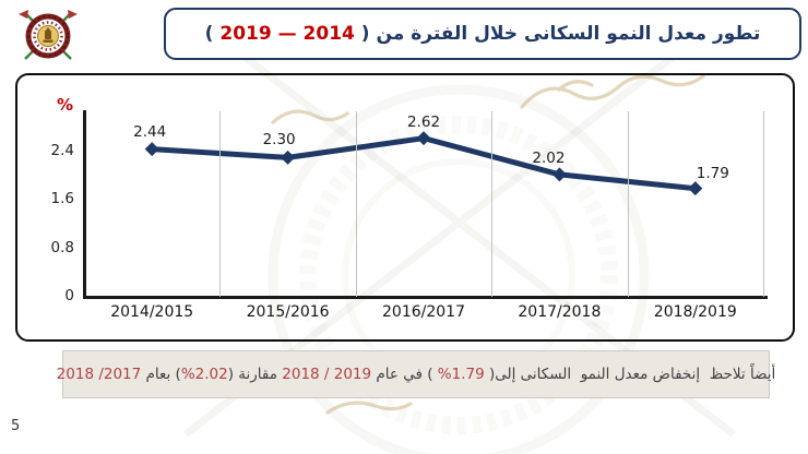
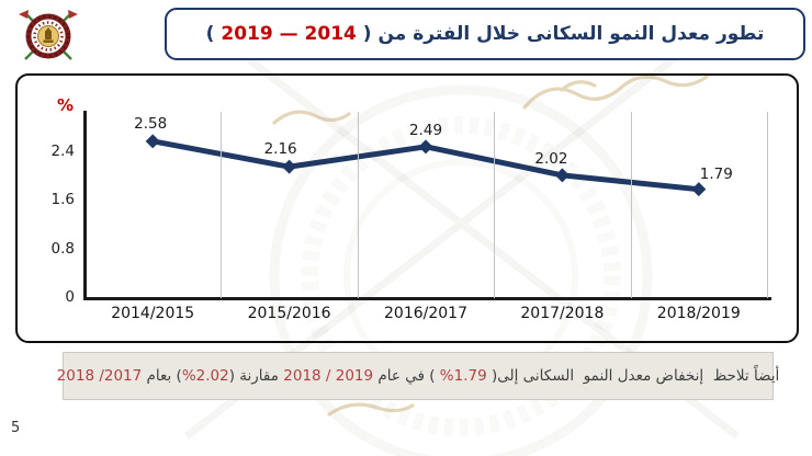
2014/2015: 2.44 -> 2.58
2015/2016: 2.30 -> 2.16
2016/2017: 2.62 -> 2.49
